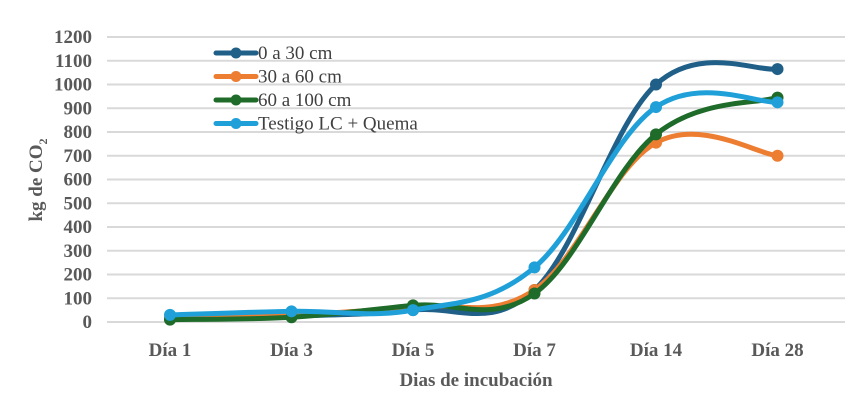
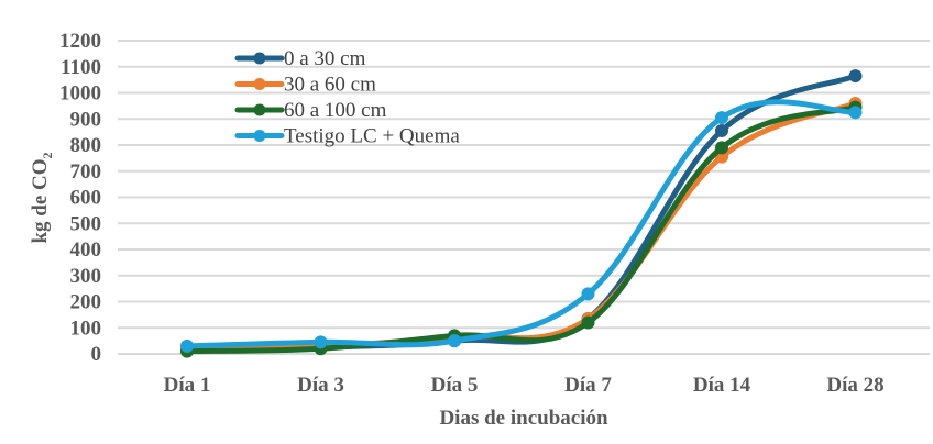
0 a 30 cm/Día 14: 1000 -> 860
30 a 60 cm/Día 28: 700 -> 960
